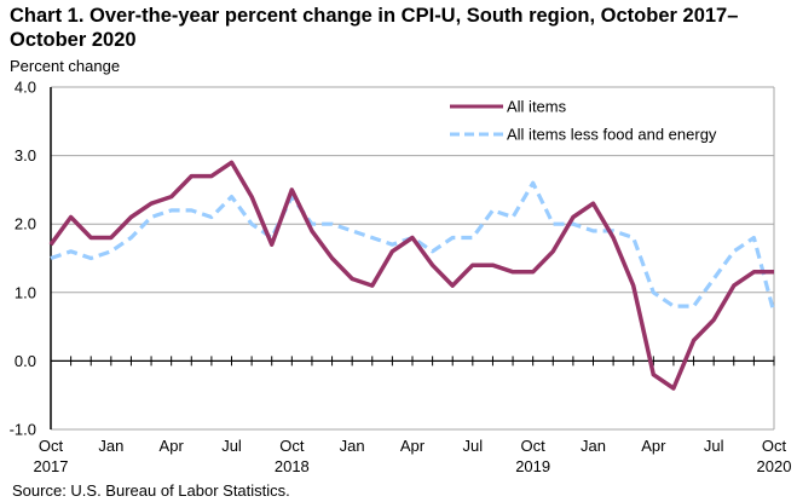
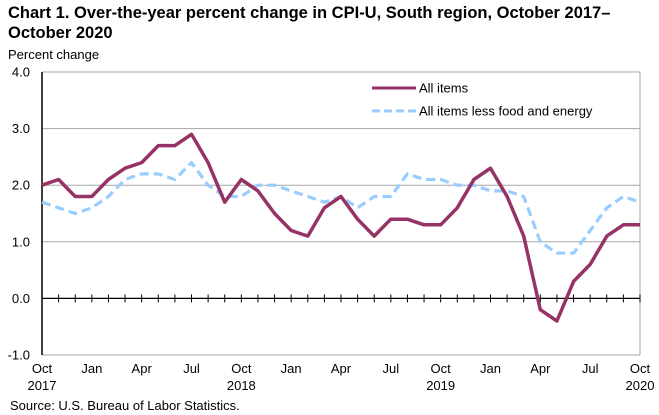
All items/Oct 2017: 1.7 -> 2.0
All items less food and energy/Oct 2017: 1.5 -> 1.7
All items/Oct 2018: 2.5 -> 2.1
All items less food and energy/Oct 2018: 2.4 -> 1.8
All items less food and energy/Oct 2019: 2.6 -> 2.1
All items less food and energy/Oct 2020: 0.7 -> 1.7
